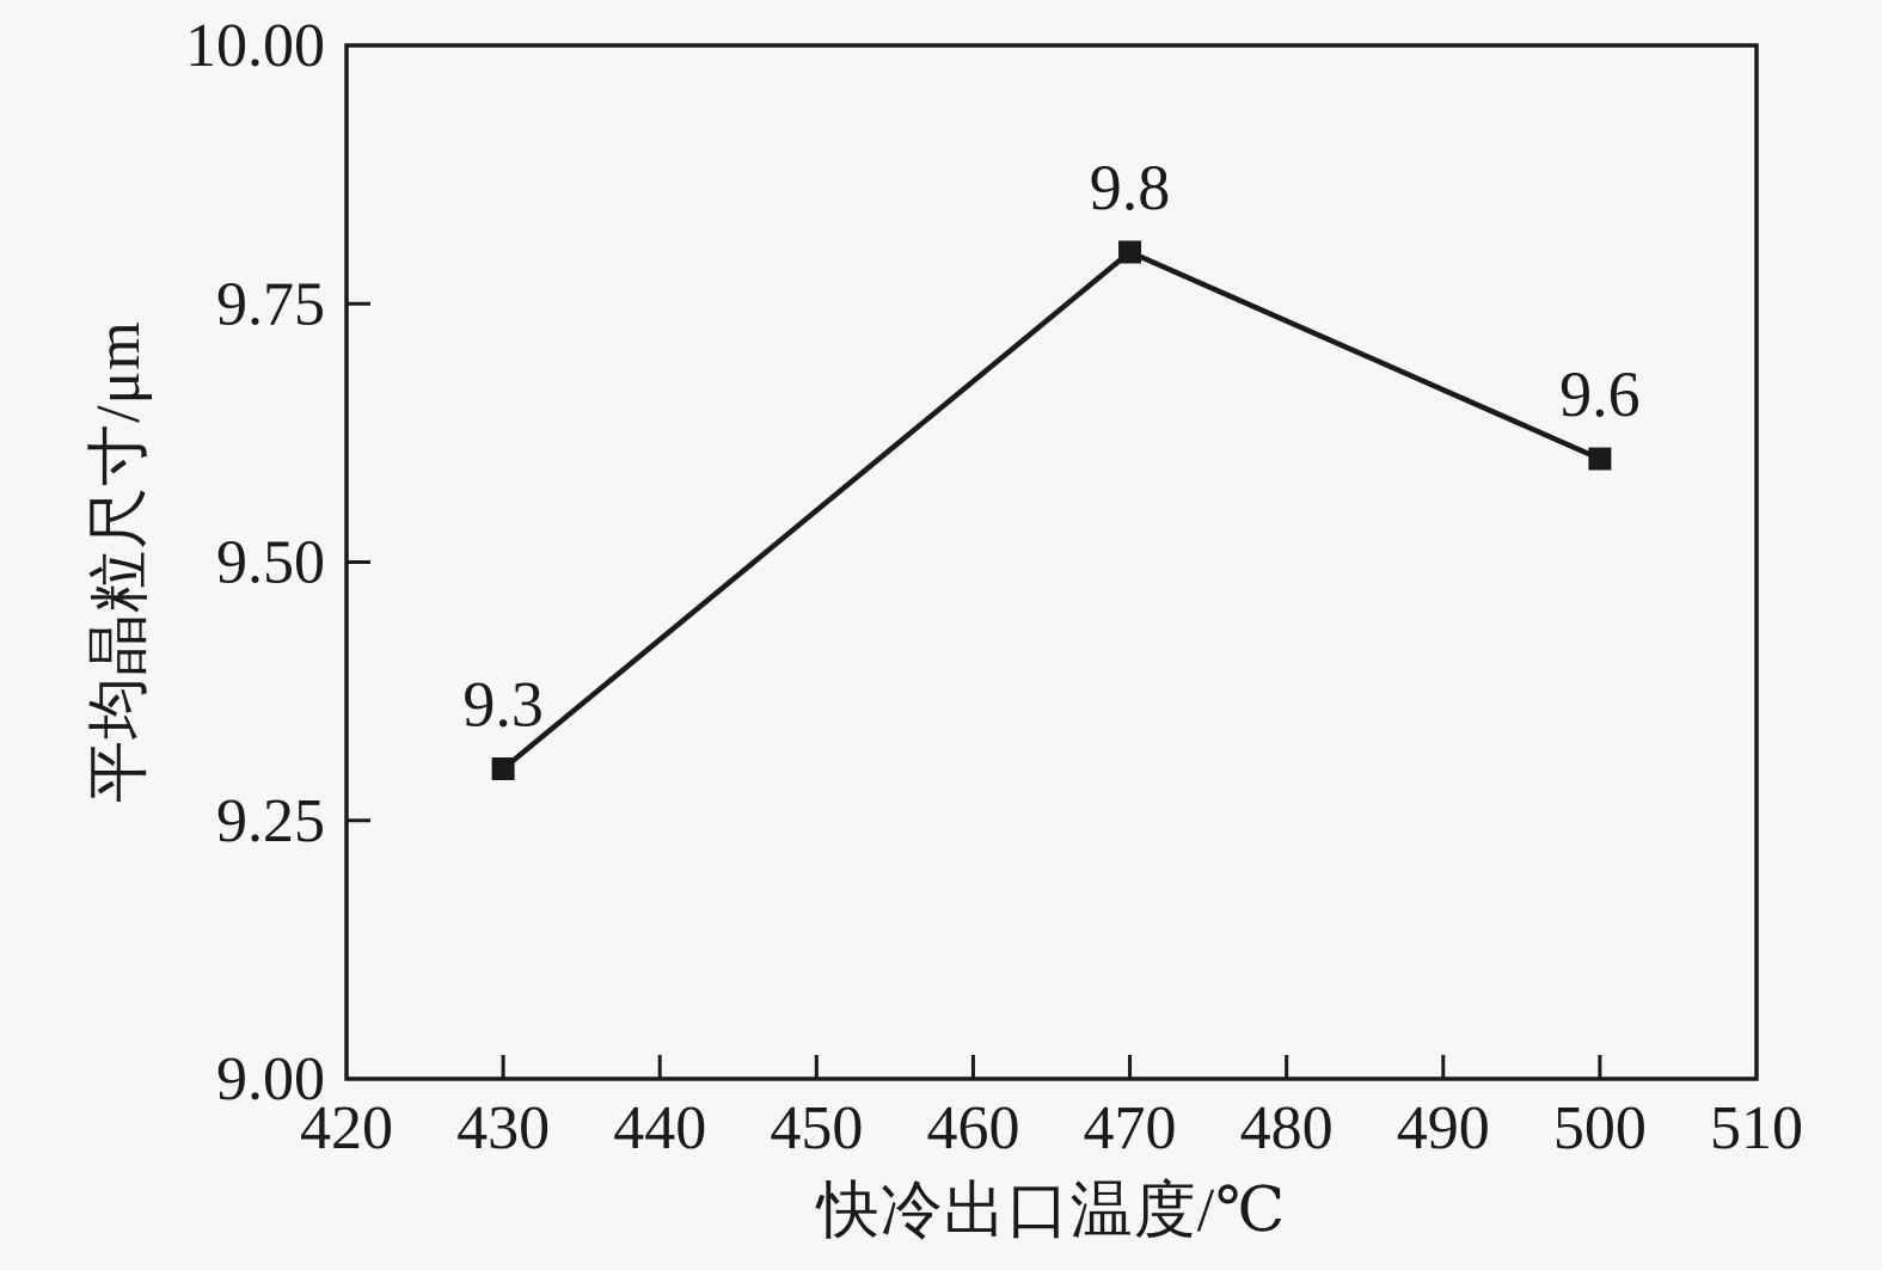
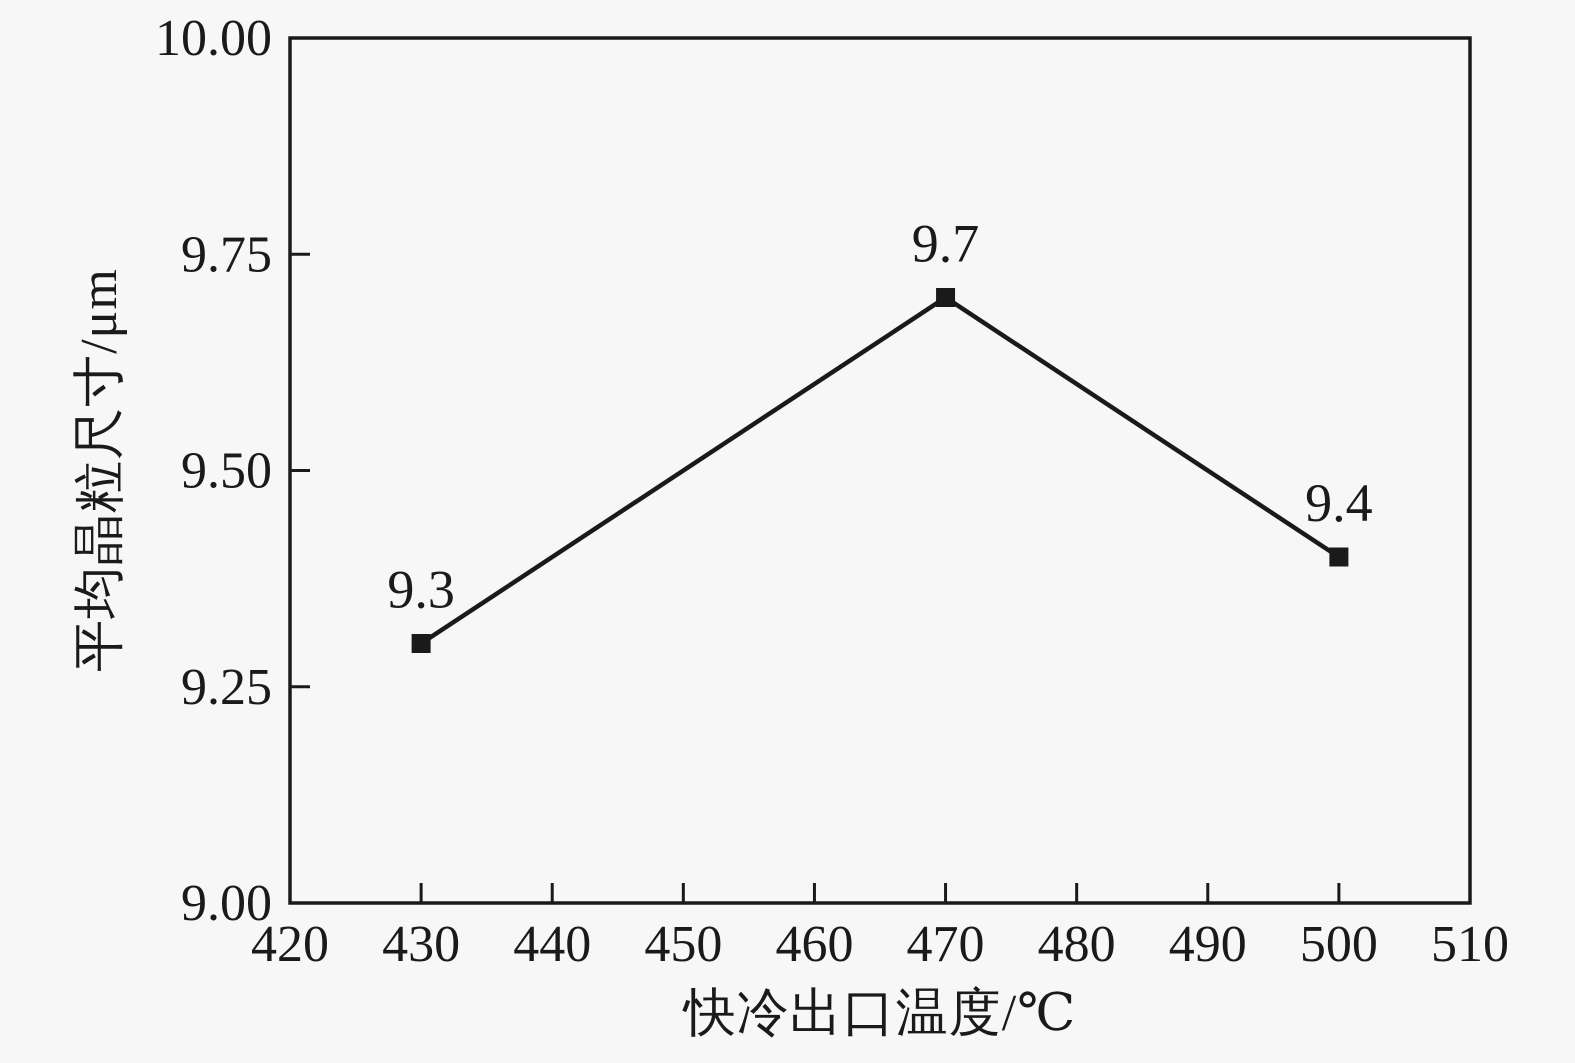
470: 9.8 -> 9.7
500: 9.6 -> 9.4
